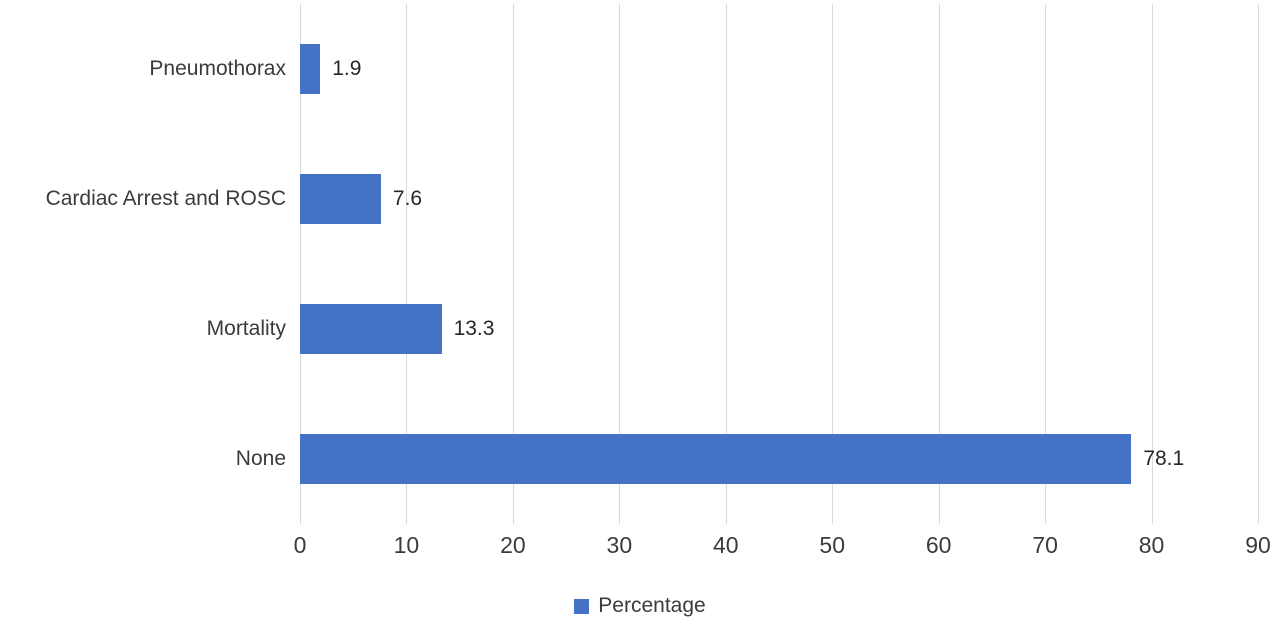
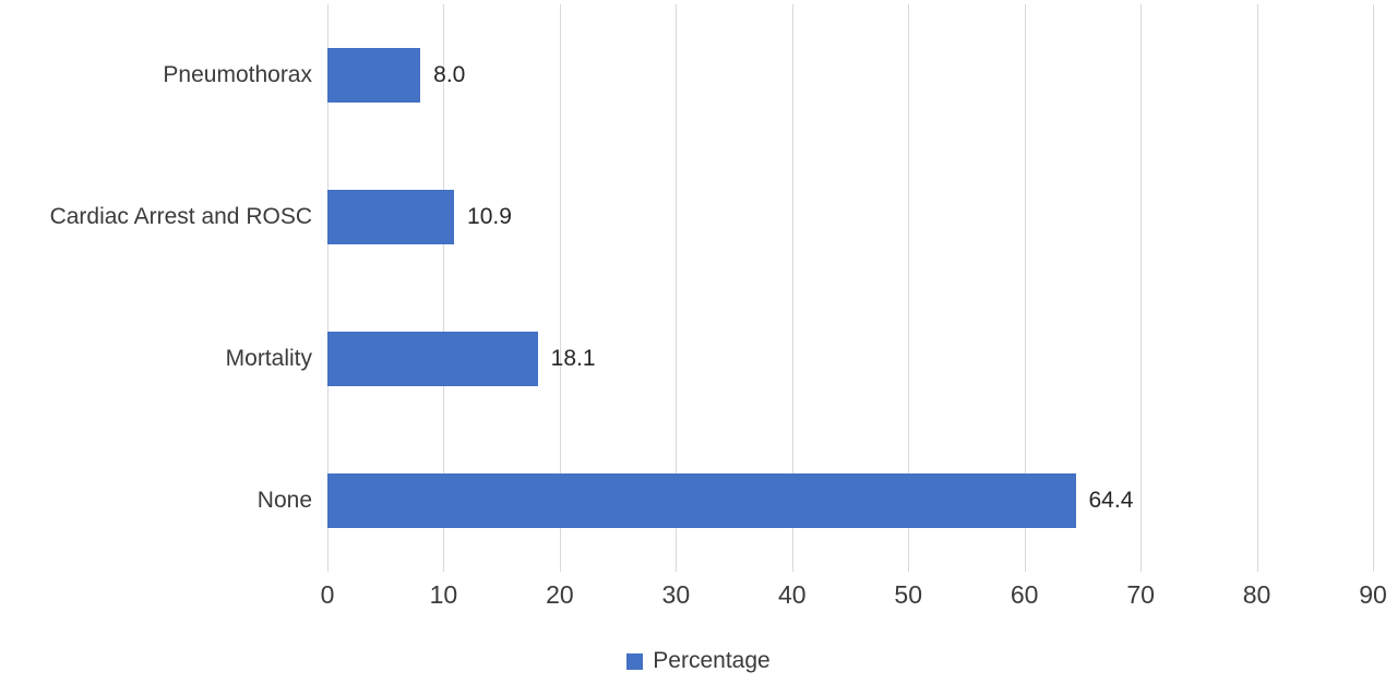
Pneumothorax: 1.9 -> 8.0
Cardiac Arrest and ROSC: 7.6 -> 10.9
Mortality: 13.3 -> 18.1
None: 78.1 -> 64.4
